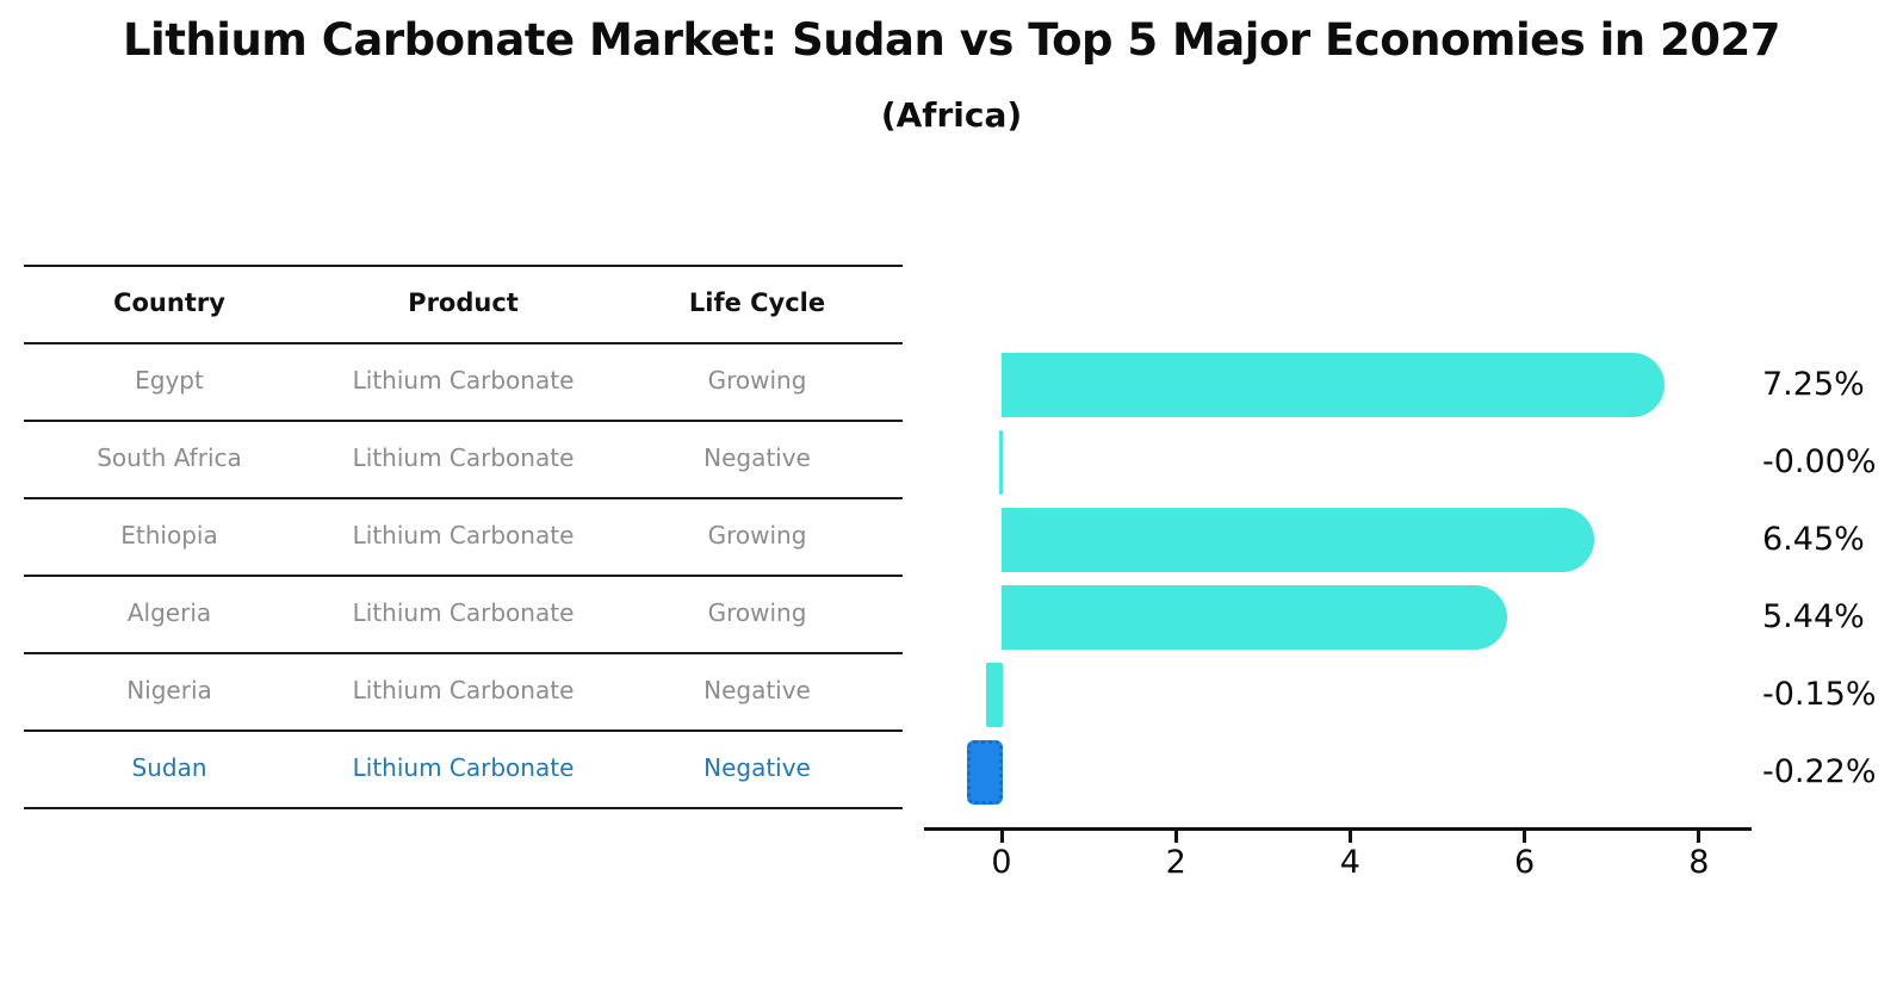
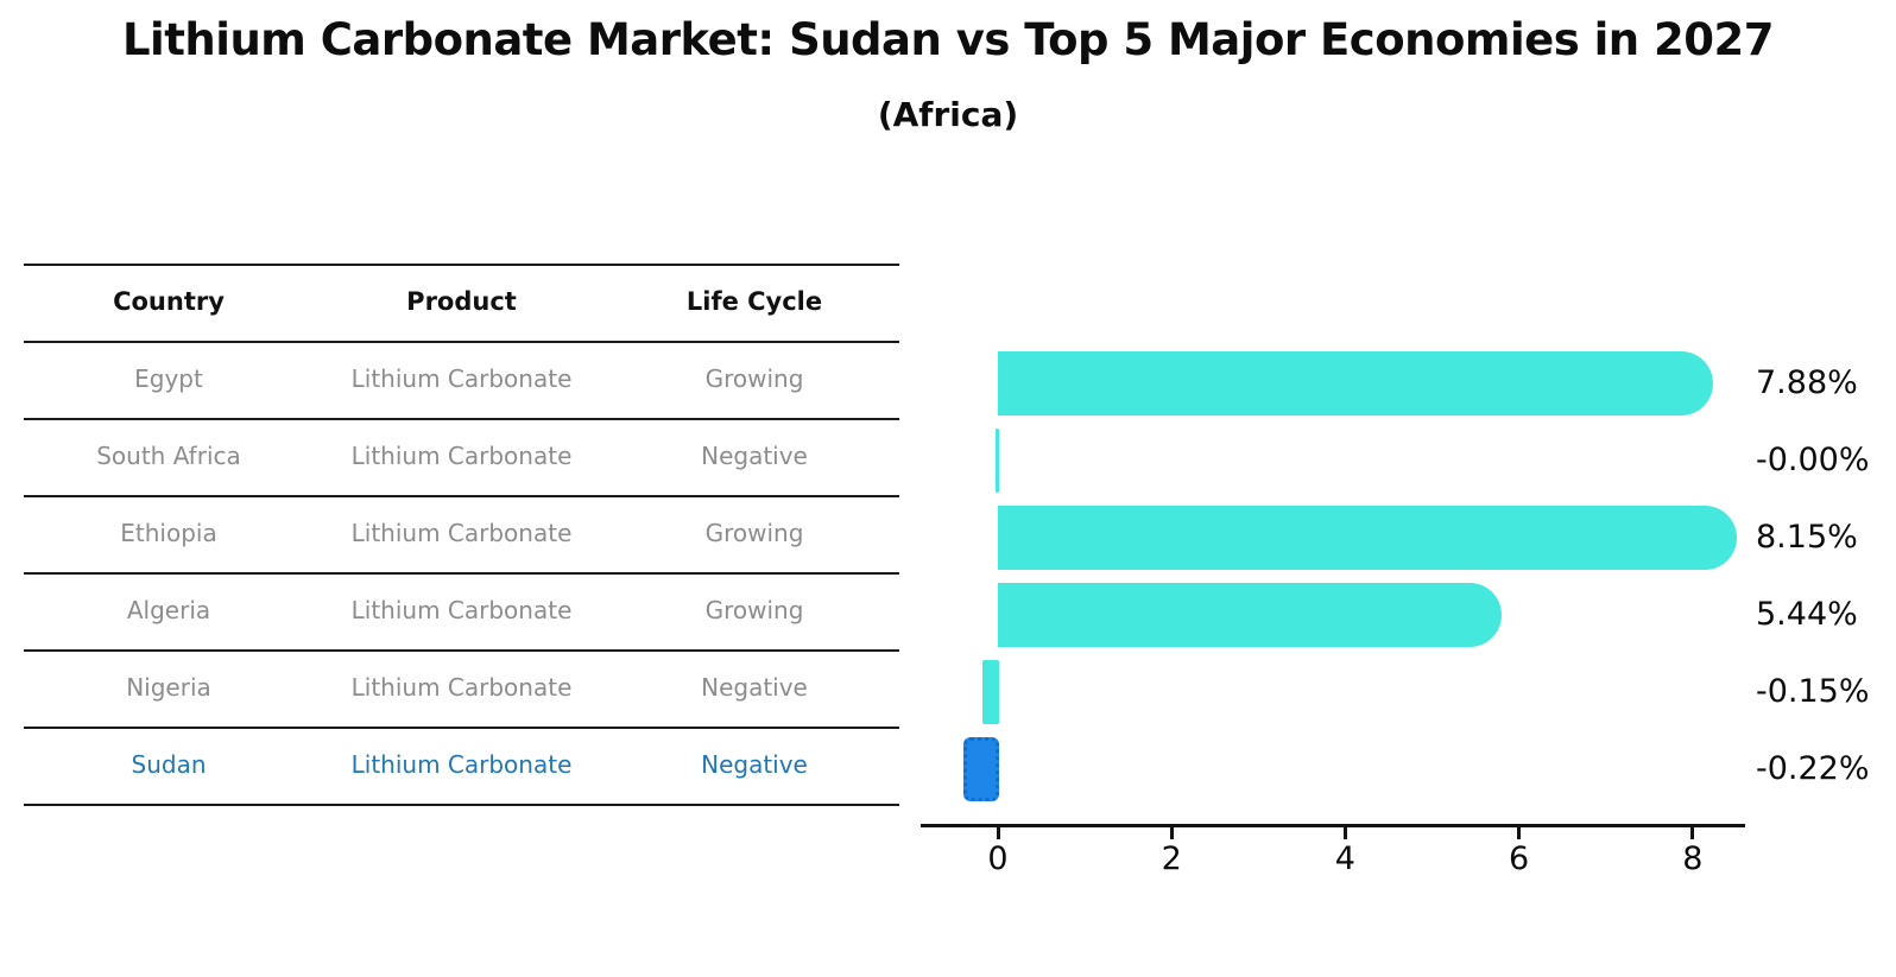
Egypt: 7.25% -> 7.88%
Ethiopia: 6.45% -> 8.15%
